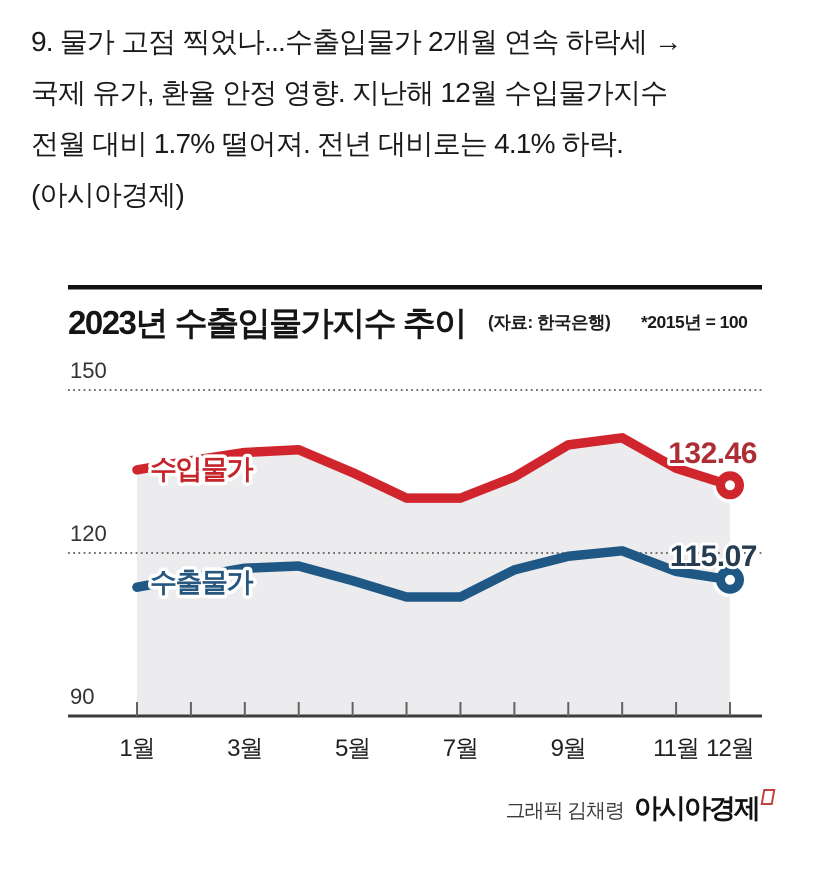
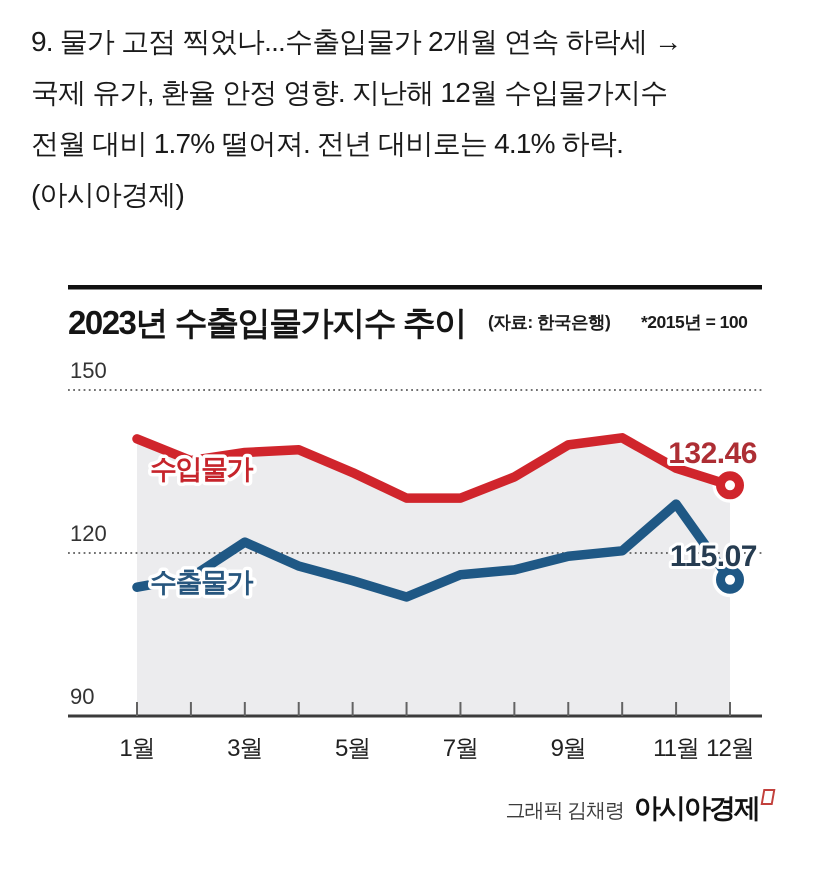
수입물가/1월: 135 -> 141
수출물가/3월: 117 -> 122
수출물가/7월: 112 -> 116
수출물가/11월: 117 -> 129
